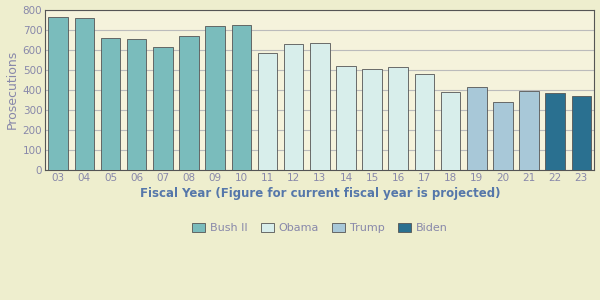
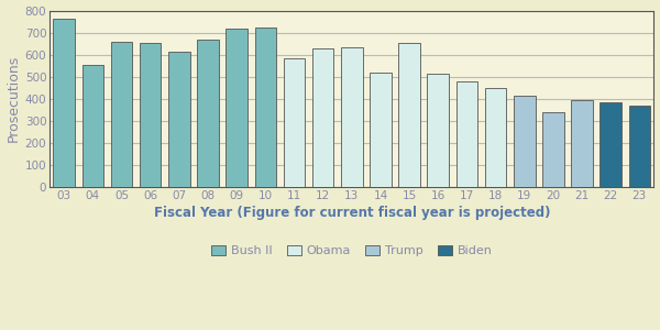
04: 760 -> 555
15: 505 -> 655
18: 390 -> 450
